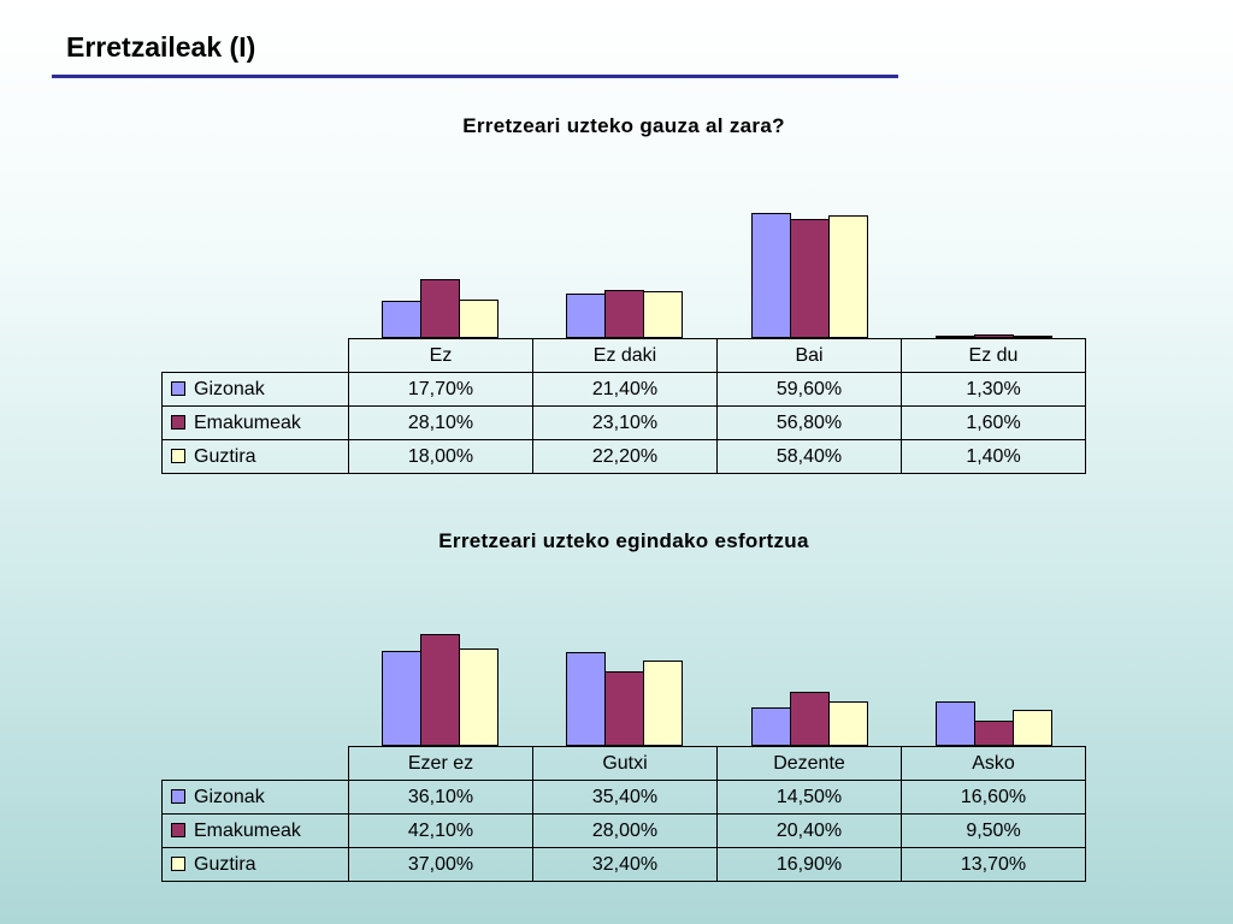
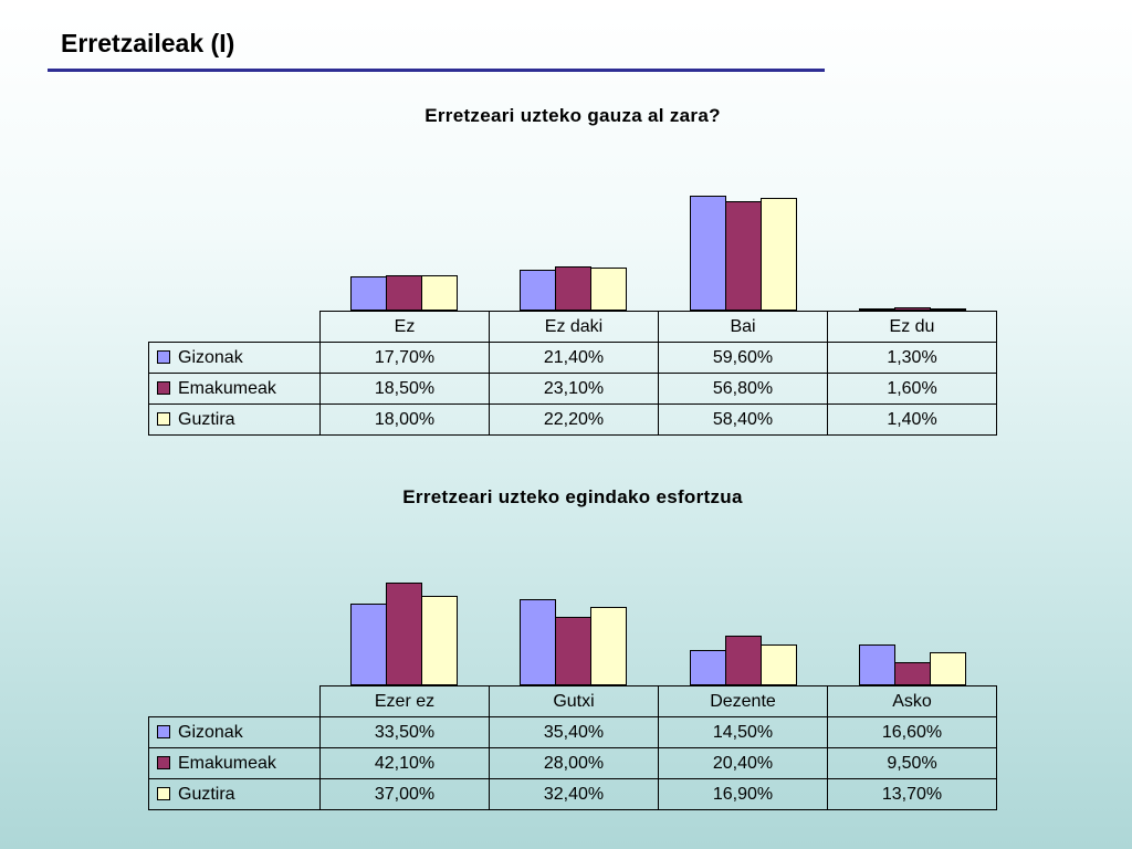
Erretzeari uzteko gauza al zara?/Emakumeak/Ez: 28,10% -> 18,50%
Erretzeari uzteko egindako esfortzua/Gizonak/Ezer ez: 36,10% -> 33,50%
